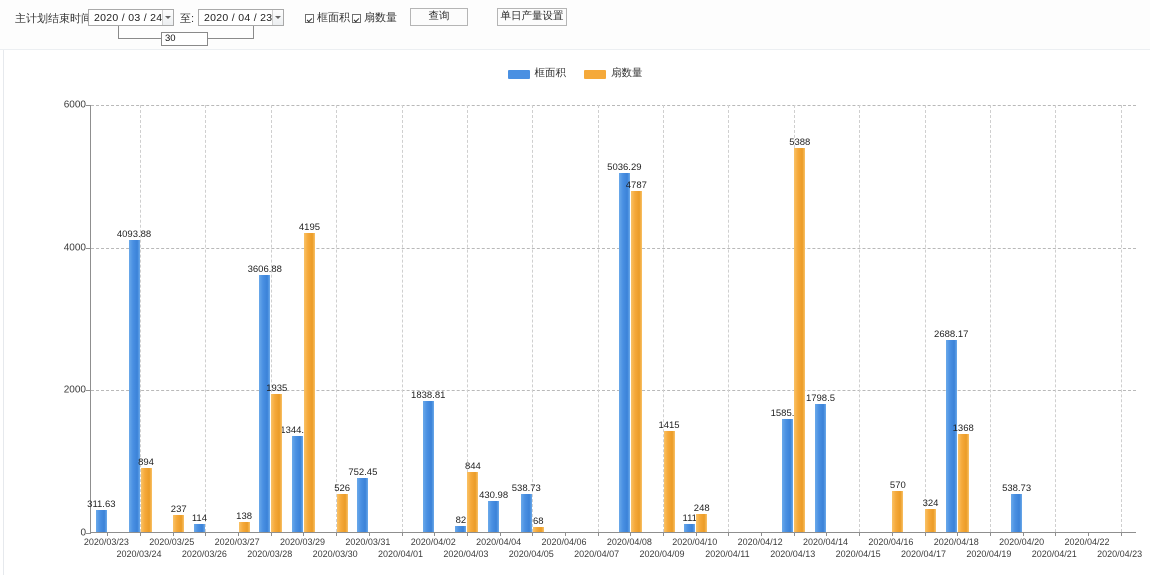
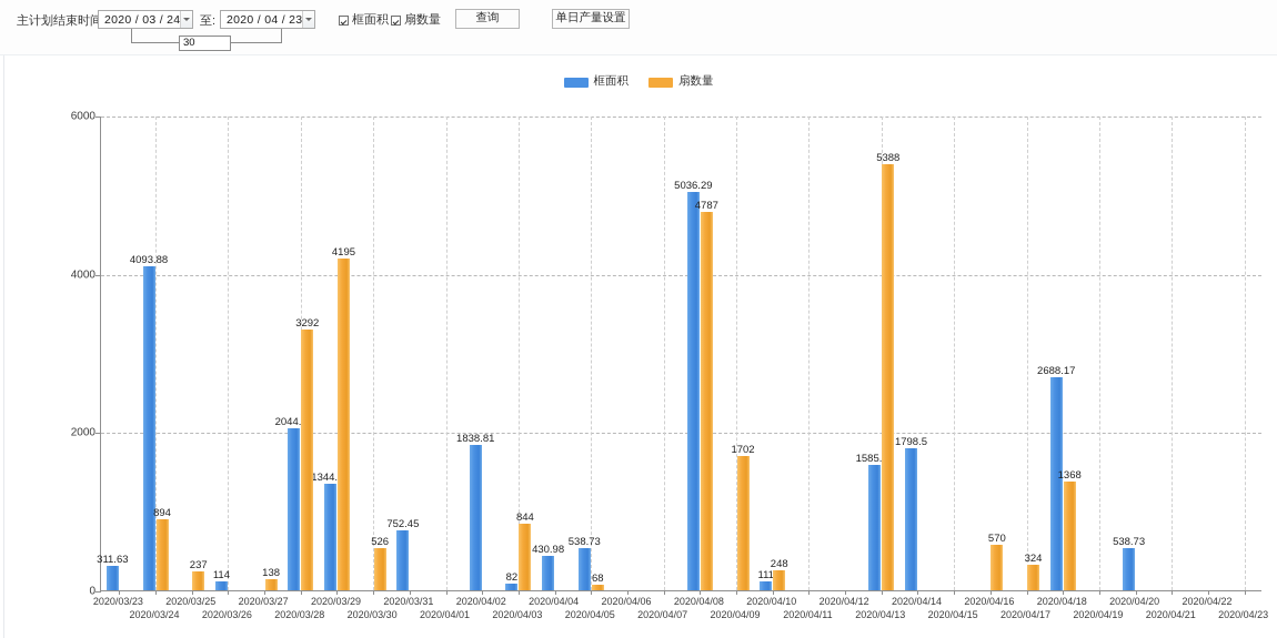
框面积/2020/03/28: 3606.88 -> 2044.93
扇数量/2020/03/28: 1935 -> 3292
扇数量/2020/04/09: 1415 -> 1702
